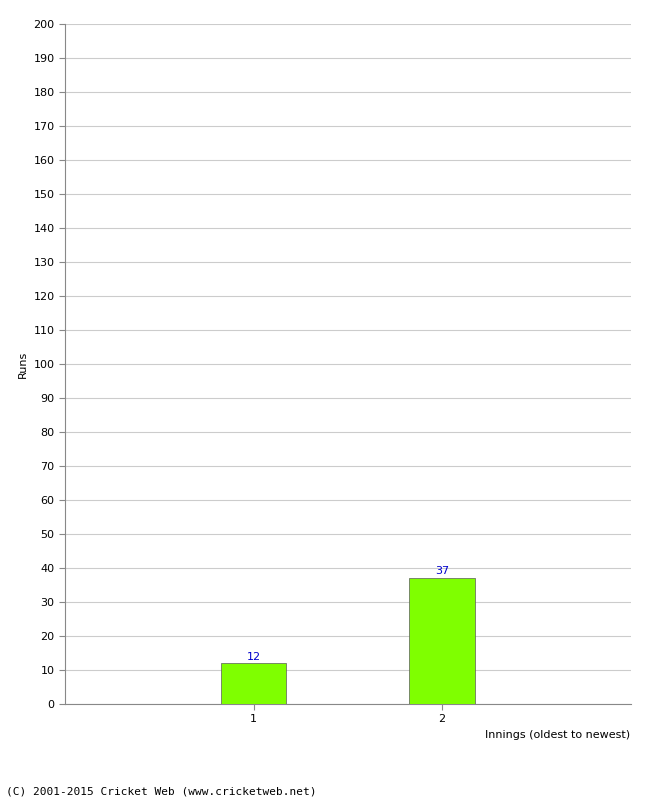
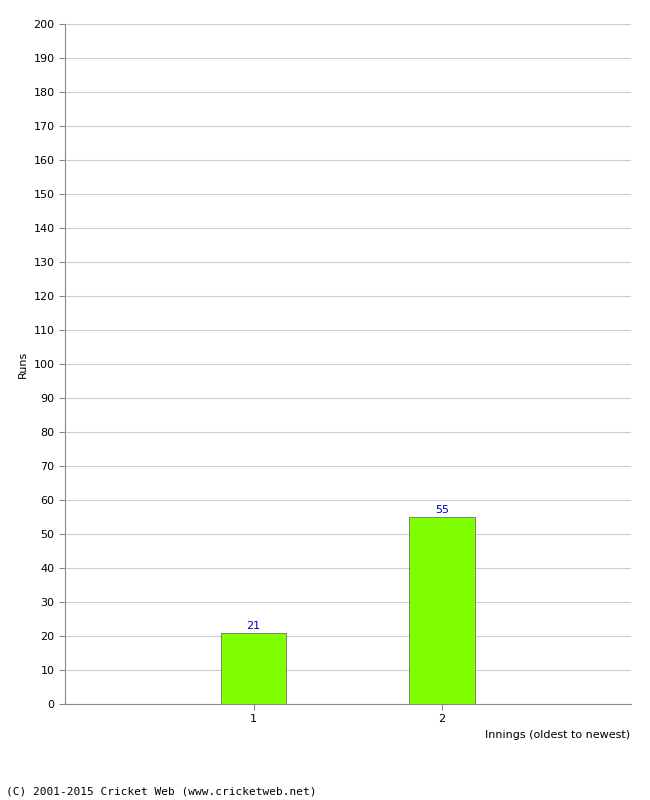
1: 12 -> 21
2: 37 -> 55
